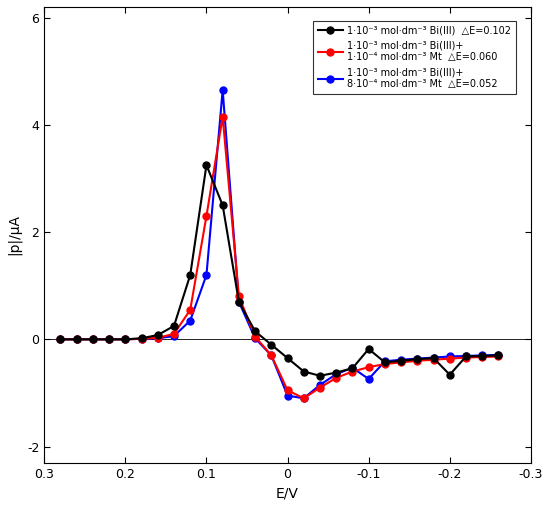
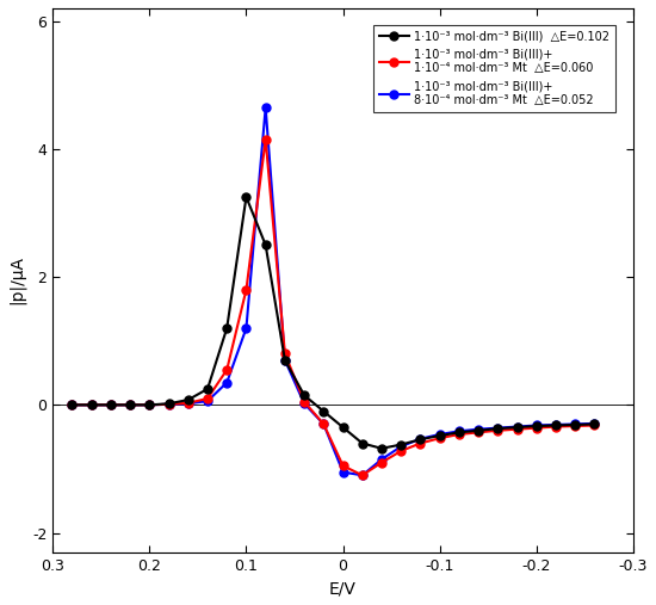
1·10⁻³ mol·dm⁻³ Bi(III)+ 1·10⁻⁴ mol·dm⁻³ Mt △E=0.060/0.1: 2.30 -> 1.80
1·10⁻³ mol·dm⁻³ Bi(III) △E=0.102/-0.1: -0.18 -> -0.48
1·10⁻³ mol·dm⁻³ Bi(III)+ 8·10⁻⁴ mol·dm⁻³ Mt △E=0.052/-0.1: -0.74 -> -0.46
1·10⁻³ mol·dm⁻³ Bi(III) △E=0.102/-0.2: -0.66 -> -0.33
